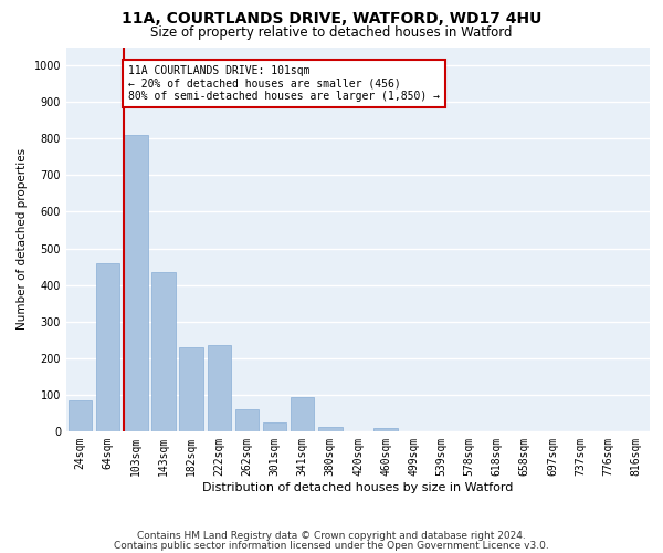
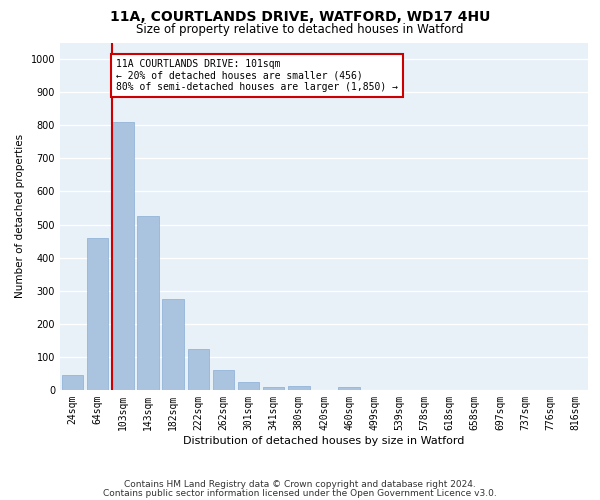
24sqm: 85 -> 45
143sqm: 435 -> 525
182sqm: 230 -> 275
222sqm: 235 -> 125
341sqm: 95 -> 10
